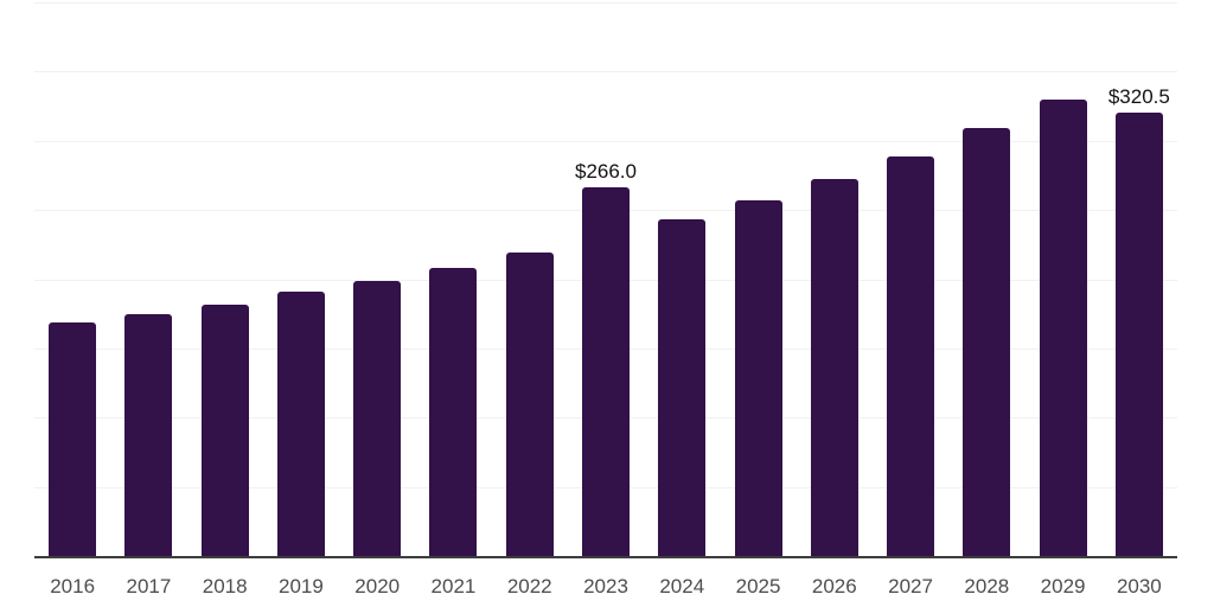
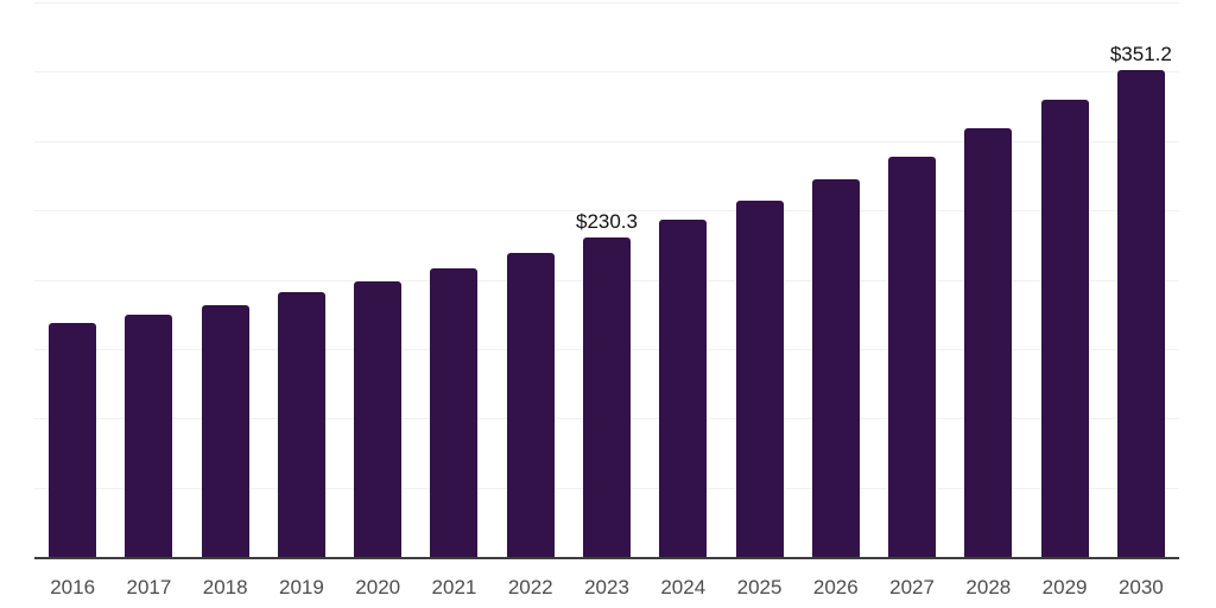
2023: $266.0 -> $230.3
2030: $320.5 -> $351.2
